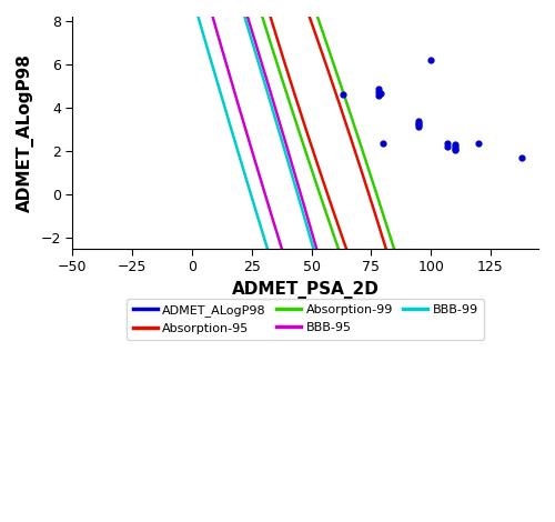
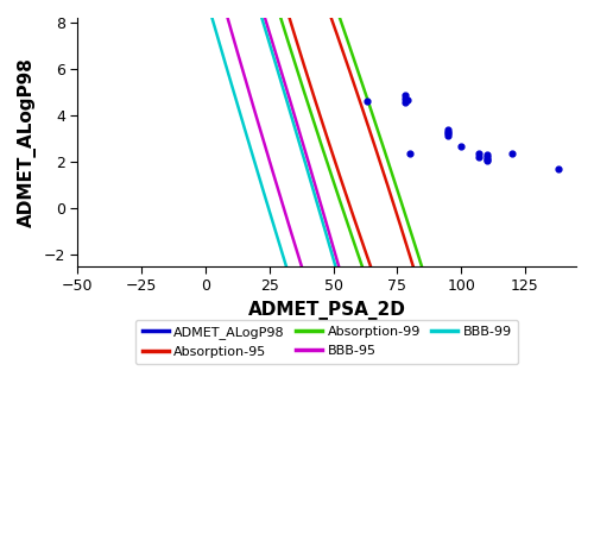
ADMET_ALogP98/100: 6.2 -> 2.6
